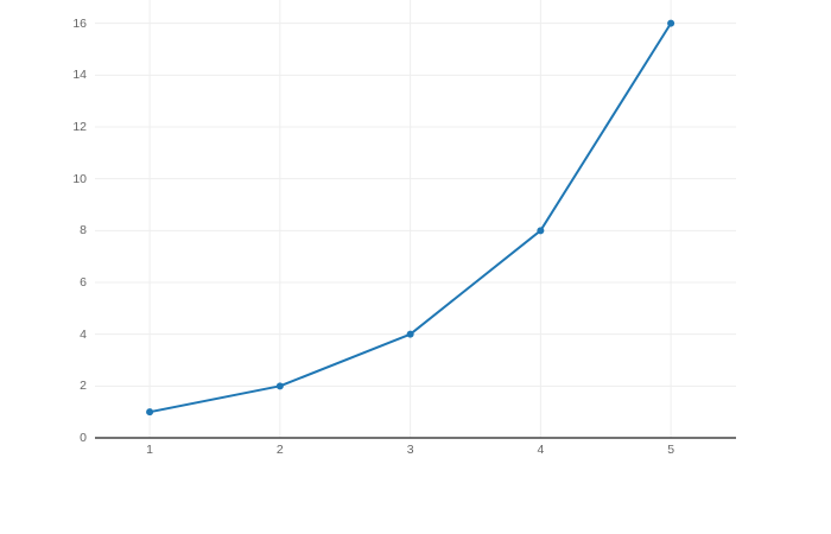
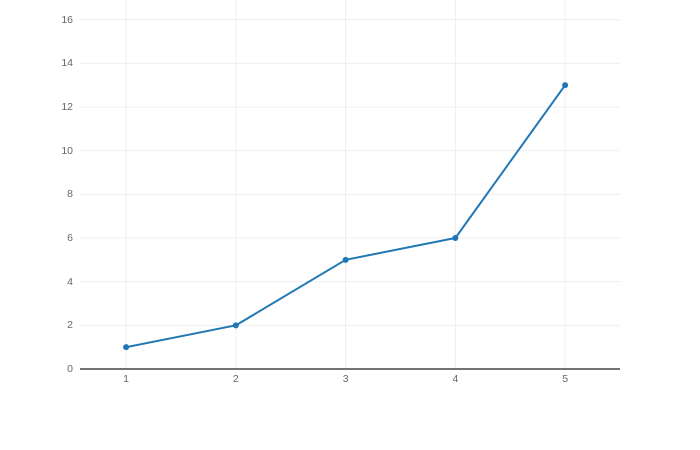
3: 4 -> 5
4: 8 -> 6
5: 16 -> 13
